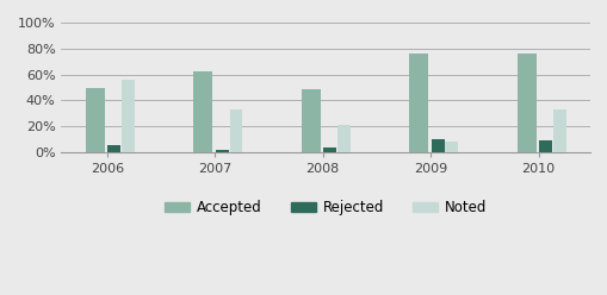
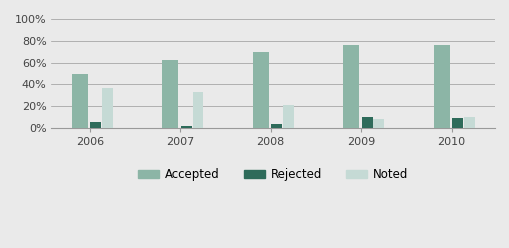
Noted/2006: 56% -> 37%
Accepted/2008: 49% -> 70%
Noted/2010: 33% -> 10%
